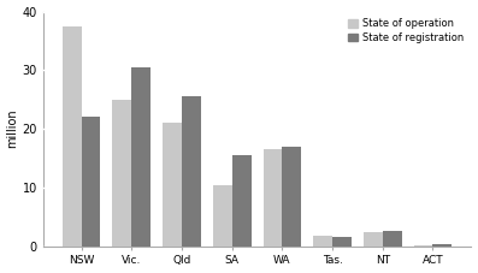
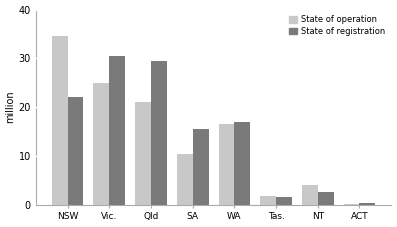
State of operation/NSW: 37.5 -> 34.5
State of registration/Qld: 25.5 -> 29.5
State of operation/NT: 2.5 -> 4.0
